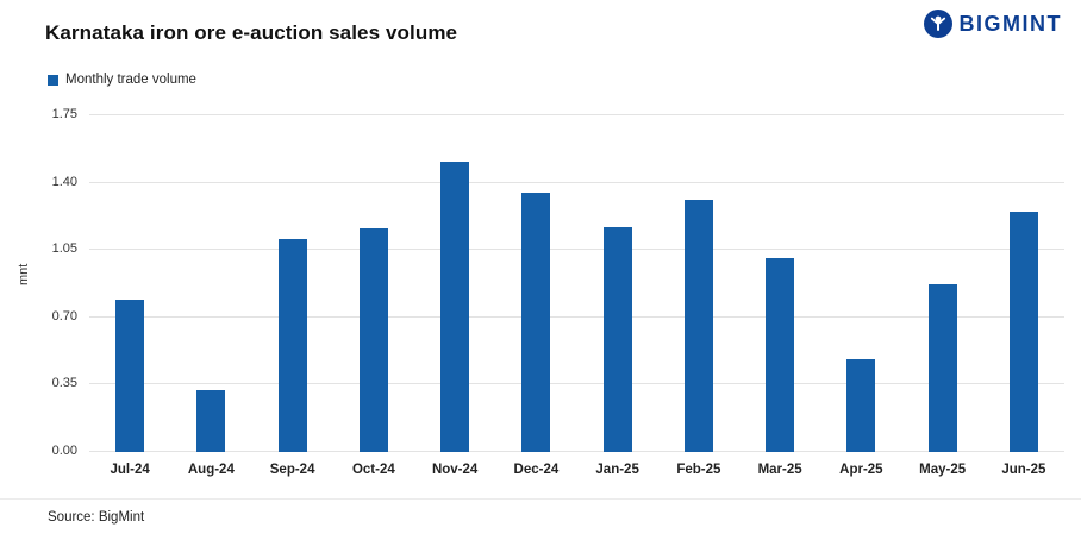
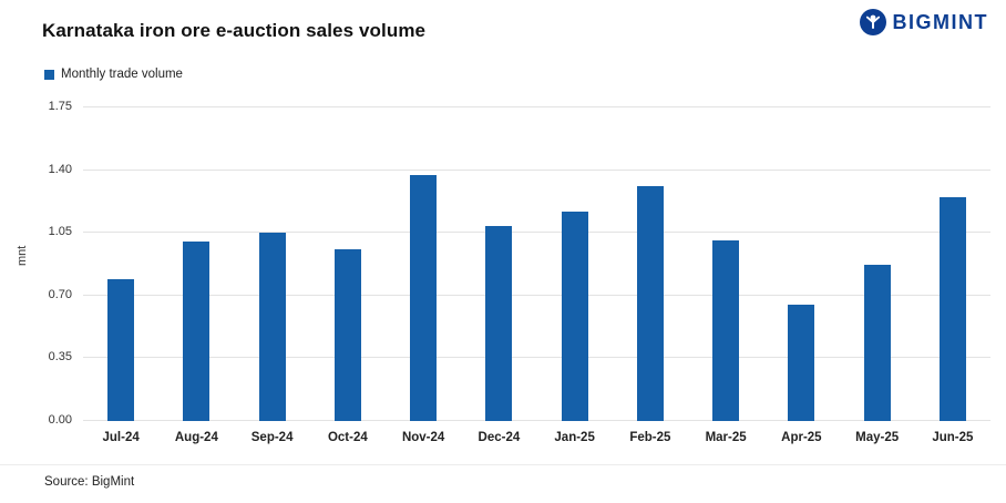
Aug-24: 0.32 -> 1.00
Sep-24: 1.11 -> 1.05
Oct-24: 1.16 -> 0.96
Nov-24: 1.51 -> 1.37
Dec-24: 1.35 -> 1.09
Apr-25: 0.48 -> 0.65
